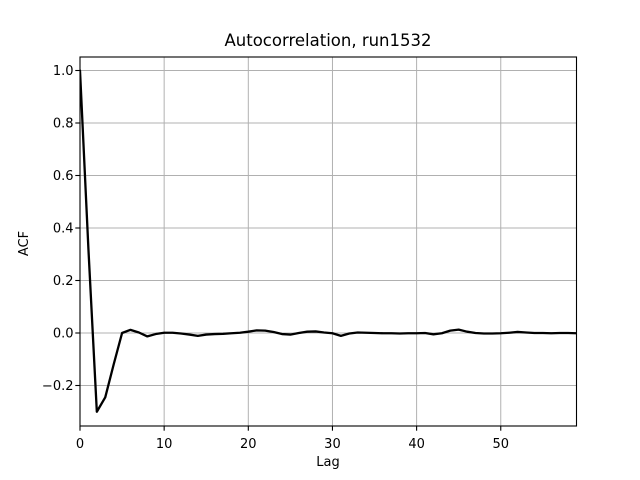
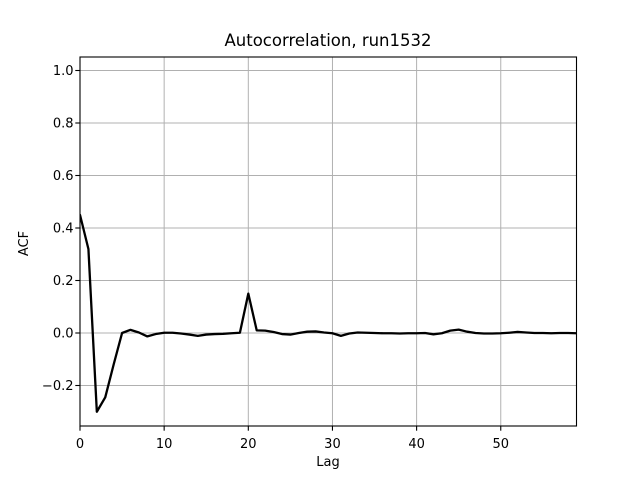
0: 1.00 -> 0.45
20: 0.01 -> 0.15
